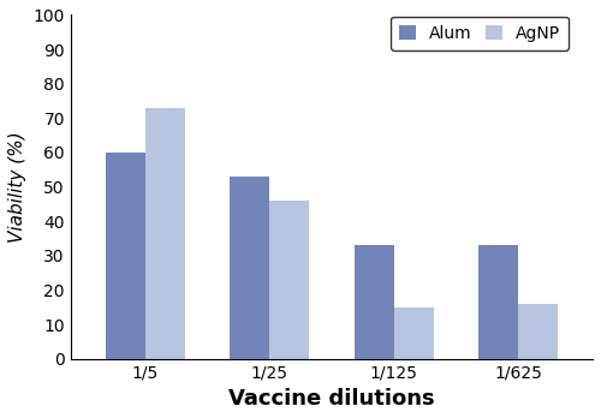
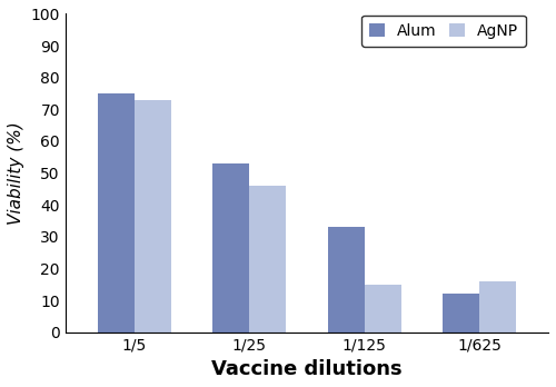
Alum/1/5: 60 -> 75
Alum/1/625: 33 -> 12
